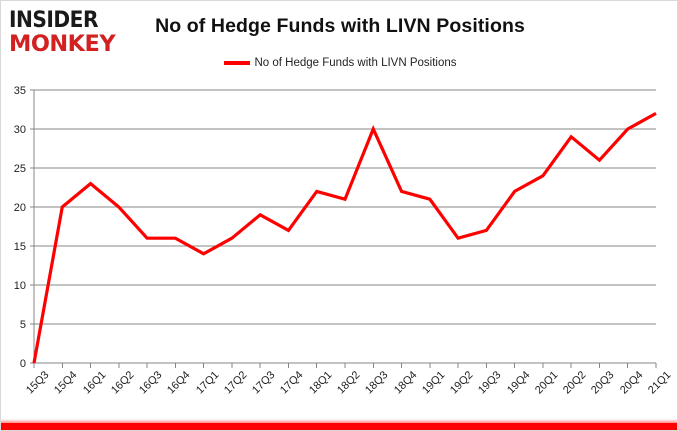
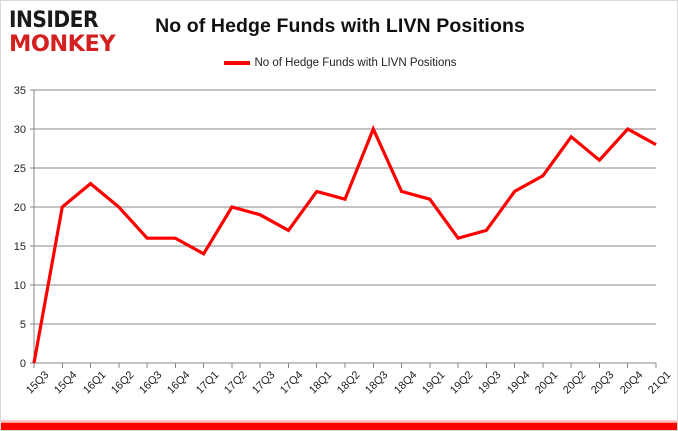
17Q2: 16 -> 20
21Q1: 32 -> 28
